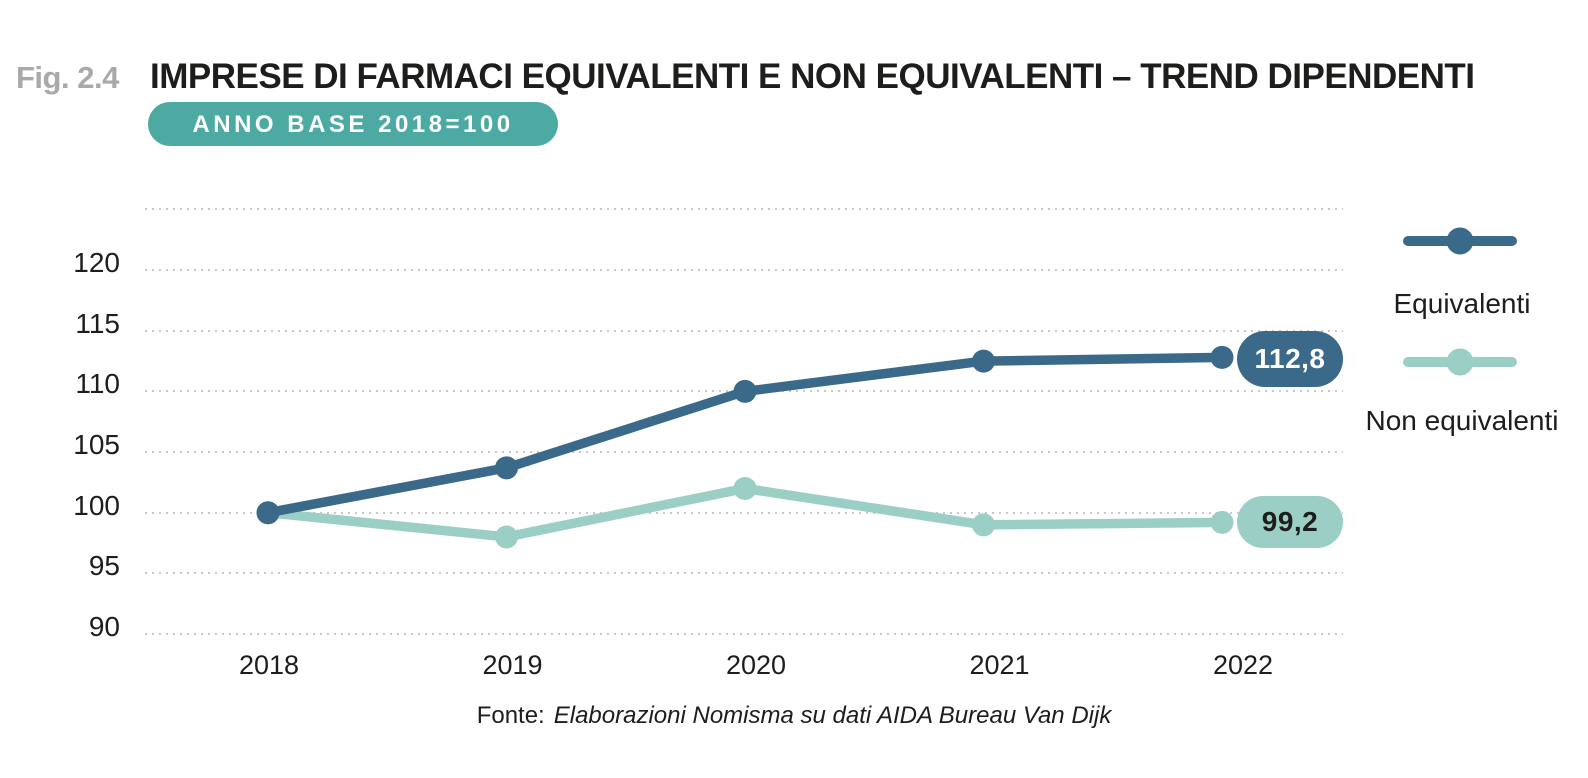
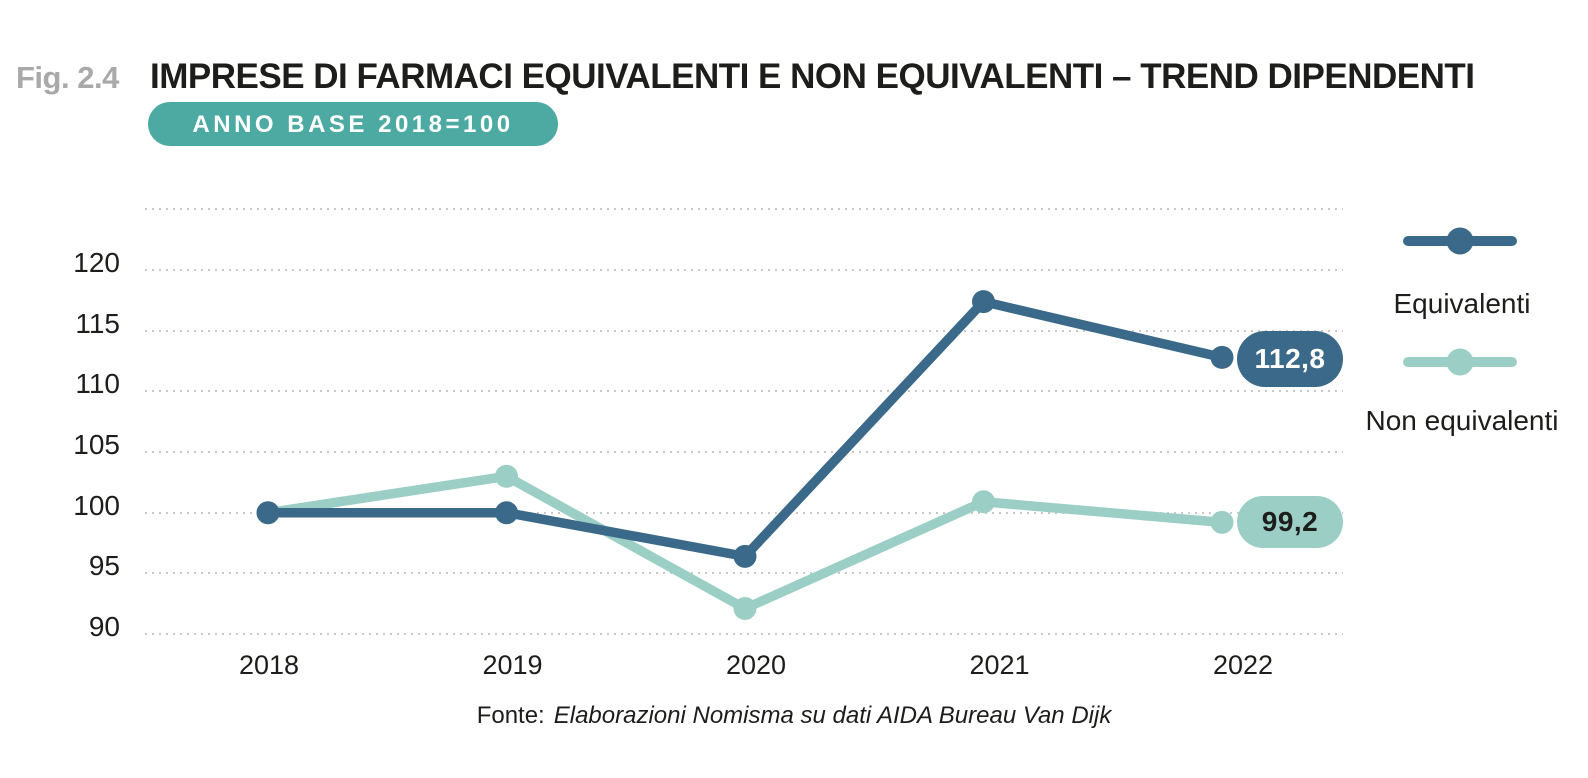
Equivalenti/2019: 103.7 -> 100.0
Non equivalenti/2019: 98.0 -> 103.0
Equivalenti/2020: 110.0 -> 96.4
Non equivalenti/2020: 102.0 -> 92.1
Equivalenti/2021: 112.5 -> 117.4
Non equivalenti/2021: 99.0 -> 100.9
